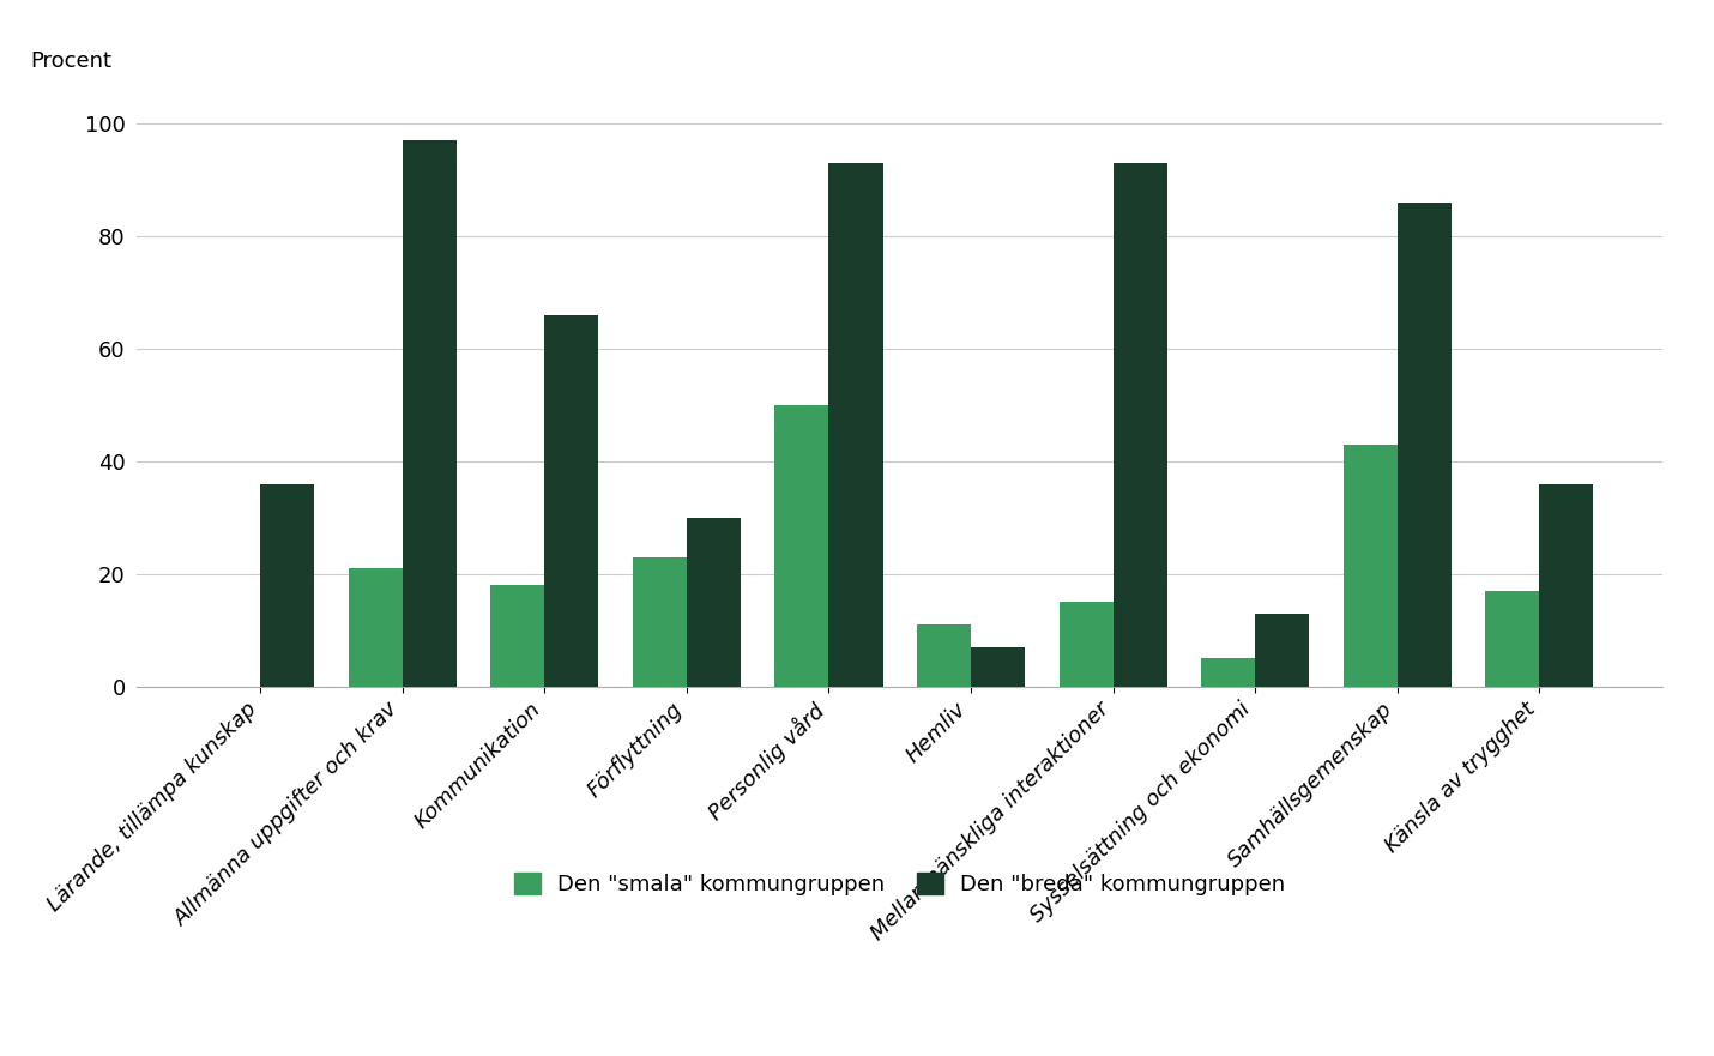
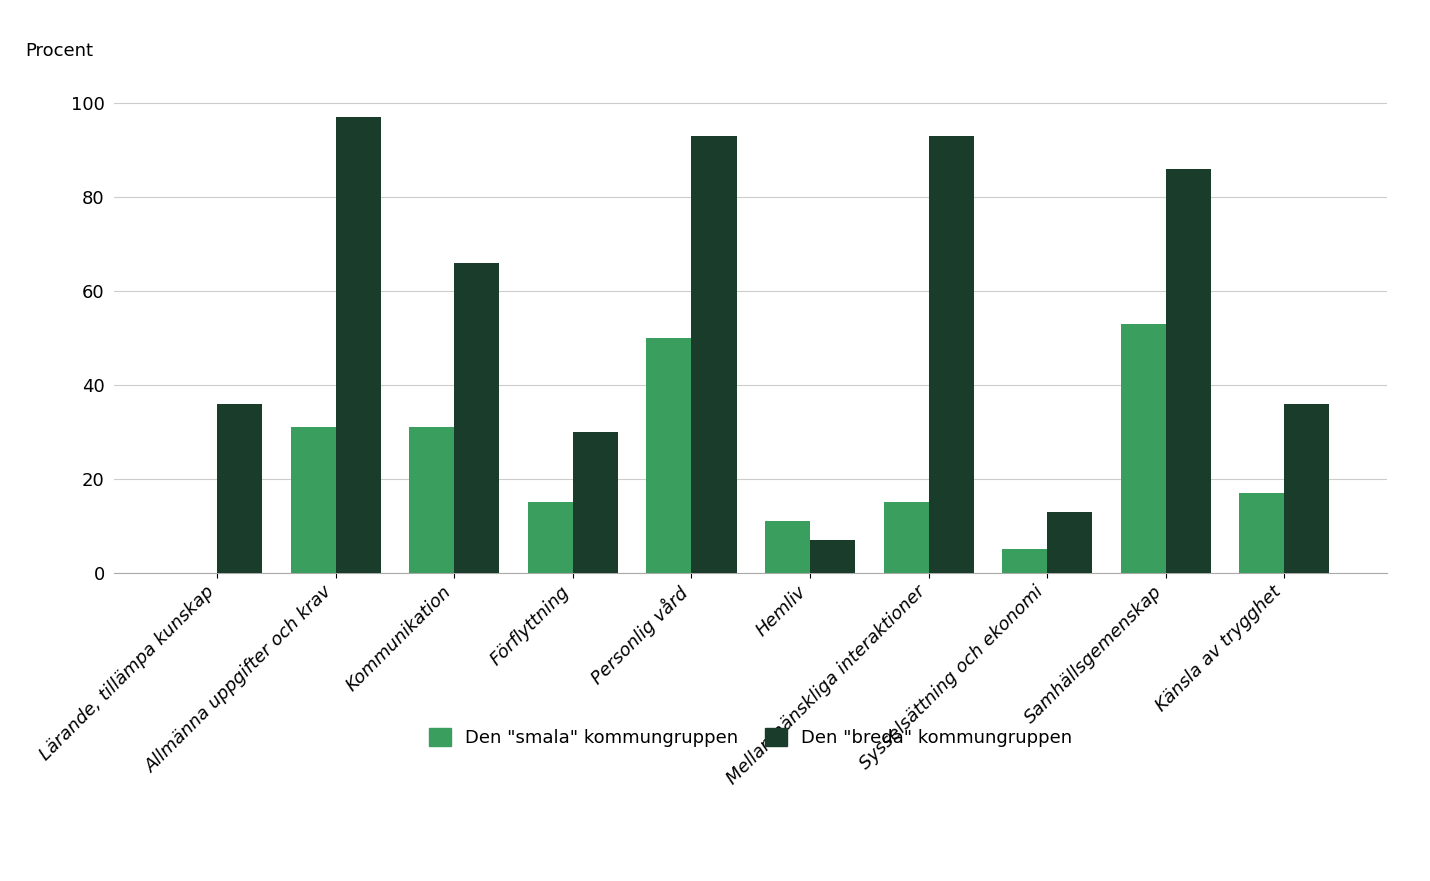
Den "smala" kommungruppen/Allmänna uppgifter och krav: 21 -> 31
Den "smala" kommungruppen/Kommunikation: 18 -> 31
Den "smala" kommungruppen/Förflyttning: 23 -> 15
Den "smala" kommungruppen/Samhällsgemenskap: 43 -> 53
